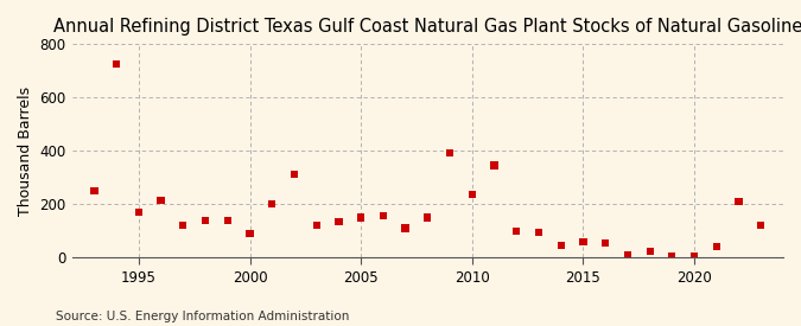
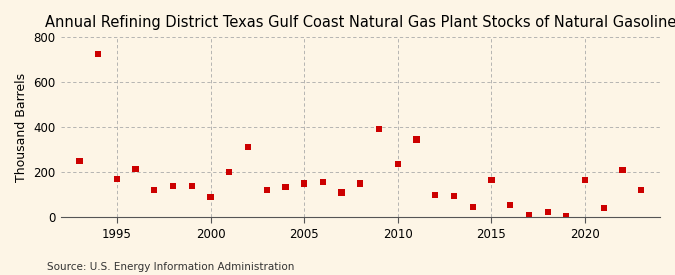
2015: 60 -> 165
2020: 5 -> 165
